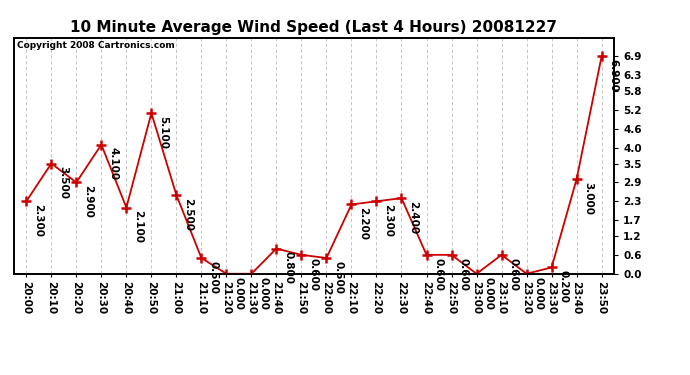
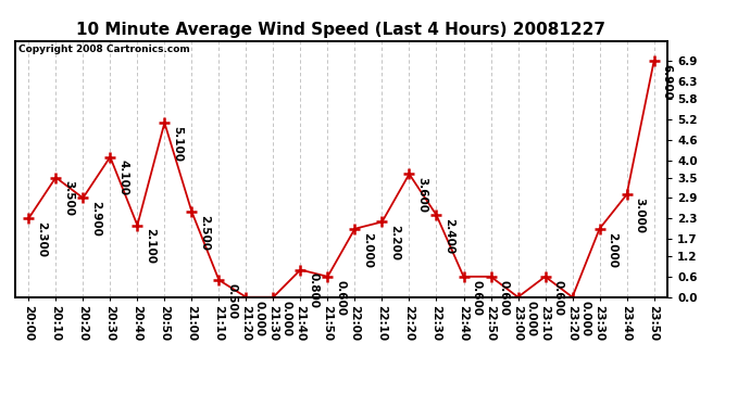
22:00: 0.500 -> 2.000
22:20: 2.300 -> 3.600
23:30: 0.200 -> 2.000
